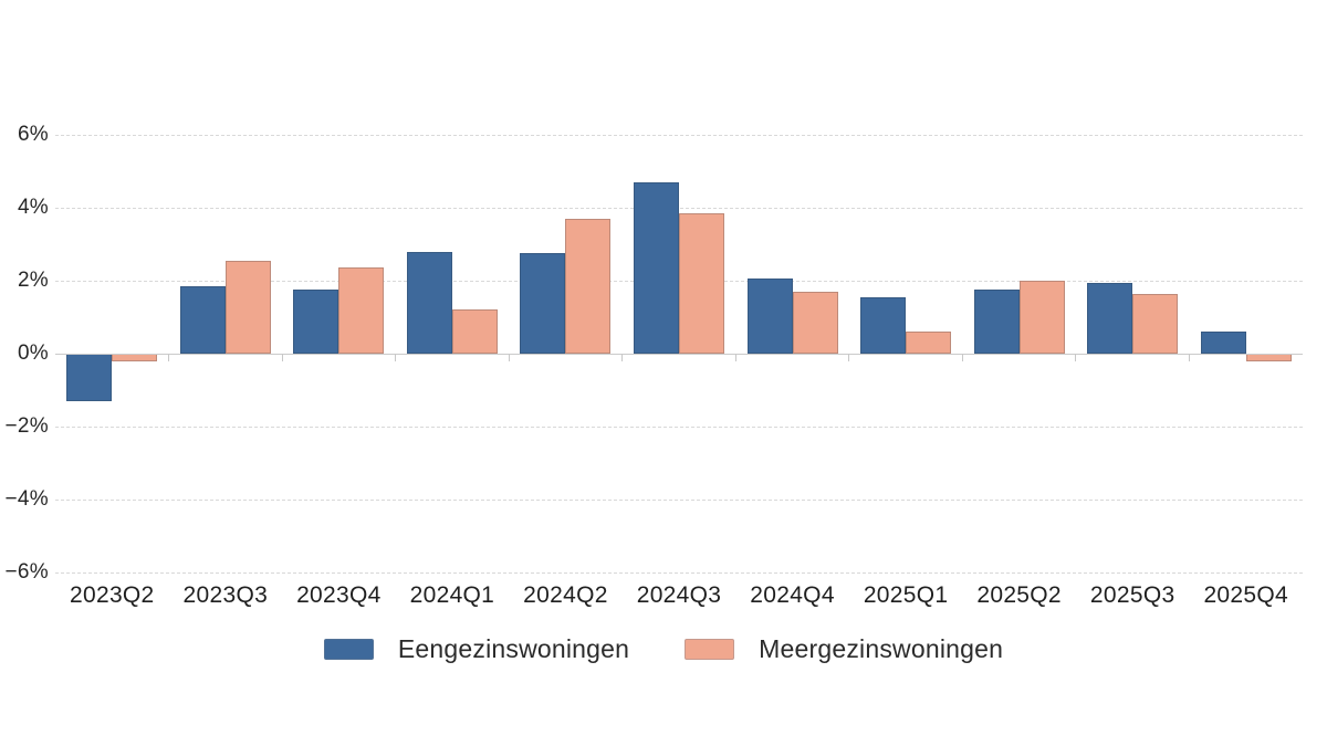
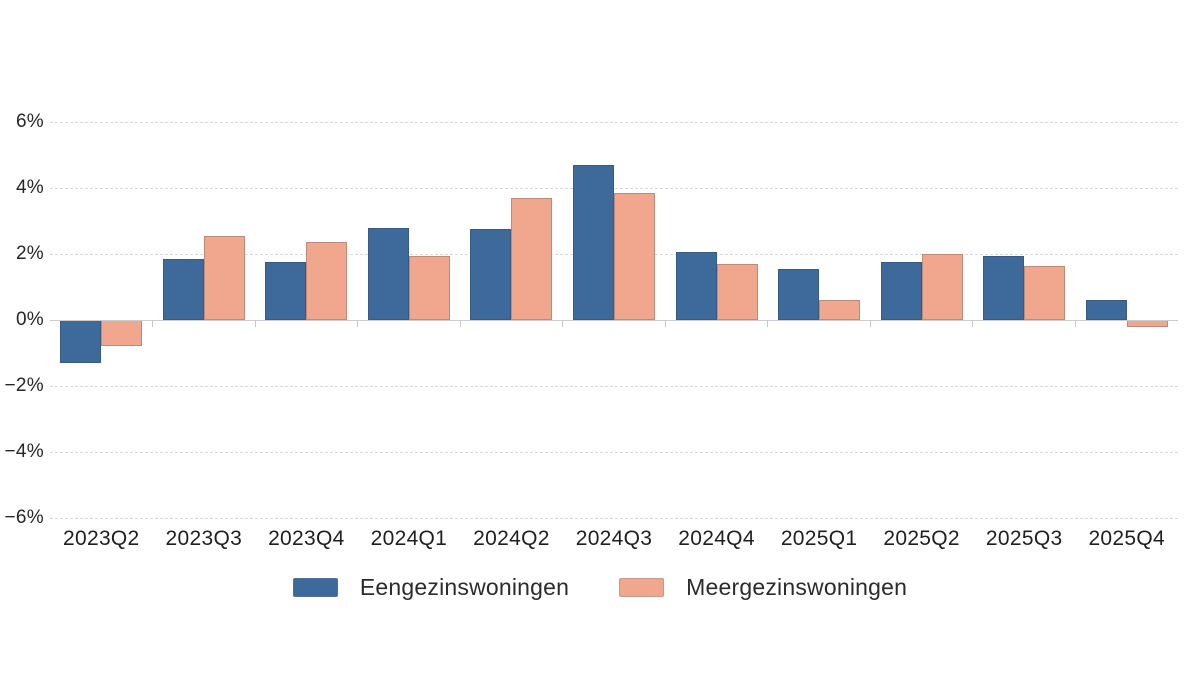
Meergezinswoningen/2023Q2: -0.2% -> -0.8%
Meergezinswoningen/2024Q1: 1.2% -> 1.9%
